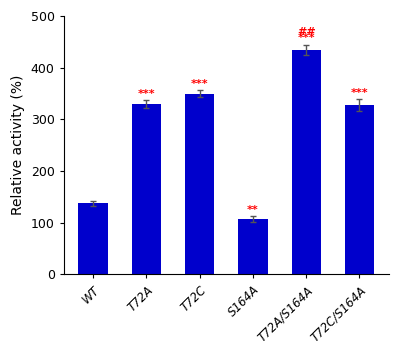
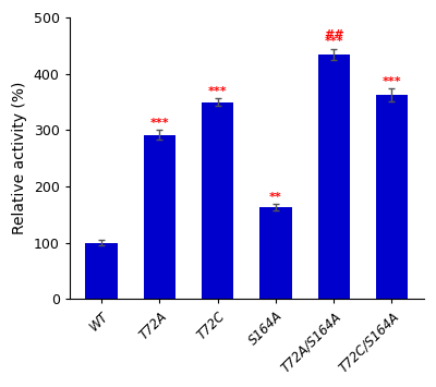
WT: 138 -> 100
T72A: 330 -> 292
S164A: 108 -> 163
T72C/S164A: 328 -> 363
